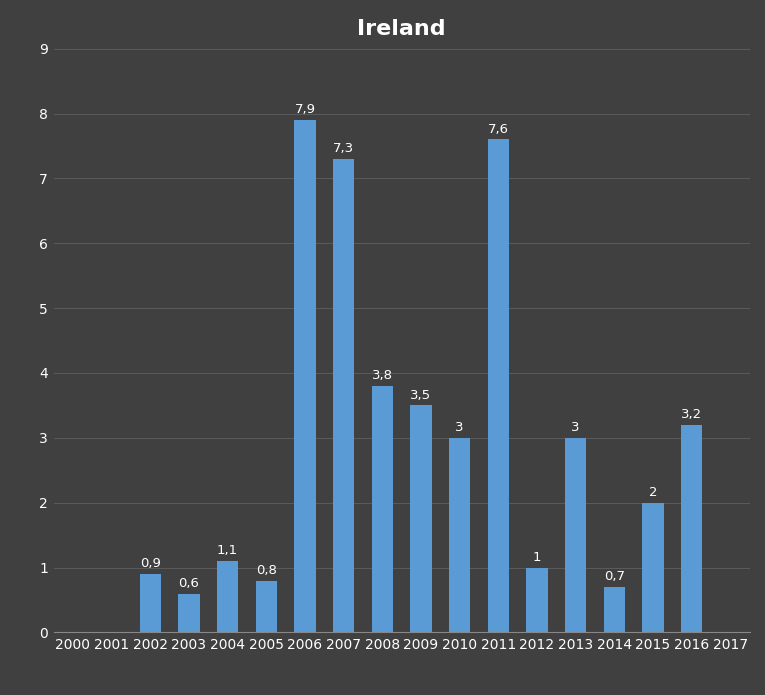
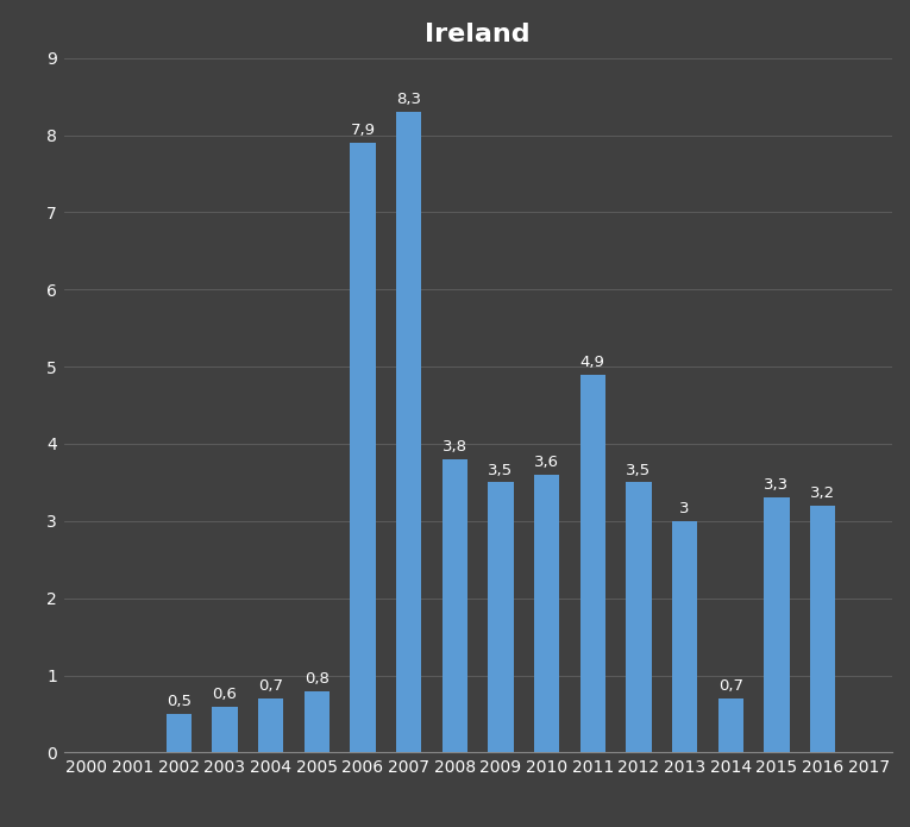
2002: 0,9 -> 0,5
2004: 1,1 -> 0,7
2007: 7,3 -> 8,3
2010: 3 -> 3,6
2011: 7,6 -> 4,9
2012: 1 -> 3,5
2015: 2 -> 3,3
